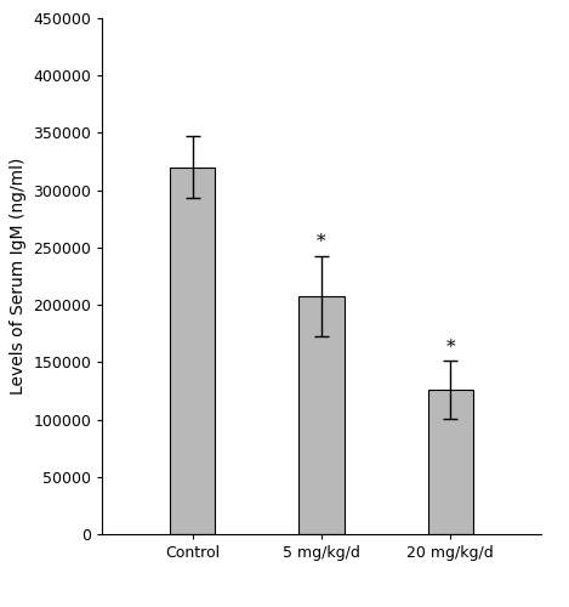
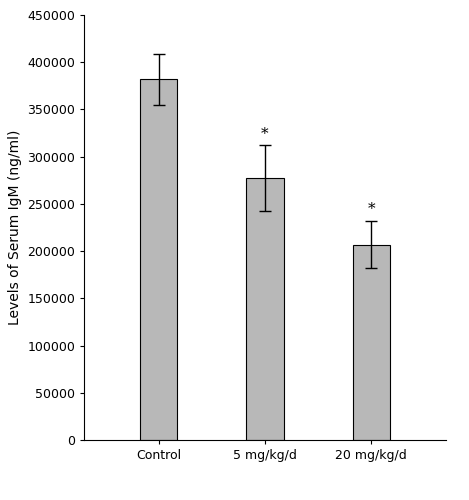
Control: 320000 -> 382000
5 mg/kg/d: 208000 -> 277000
20 mg/kg/d: 126000 -> 207000
